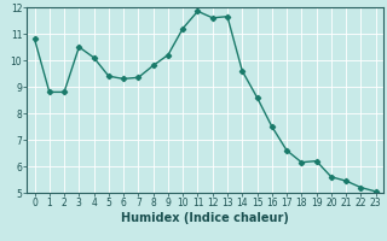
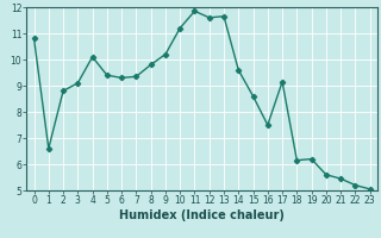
1: 8.80 -> 6.60
3: 10.50 -> 9.10
17: 6.60 -> 9.15
